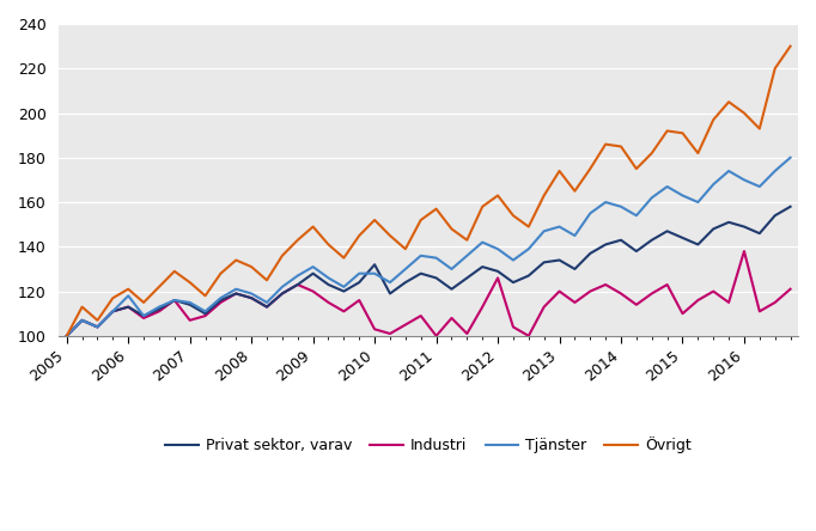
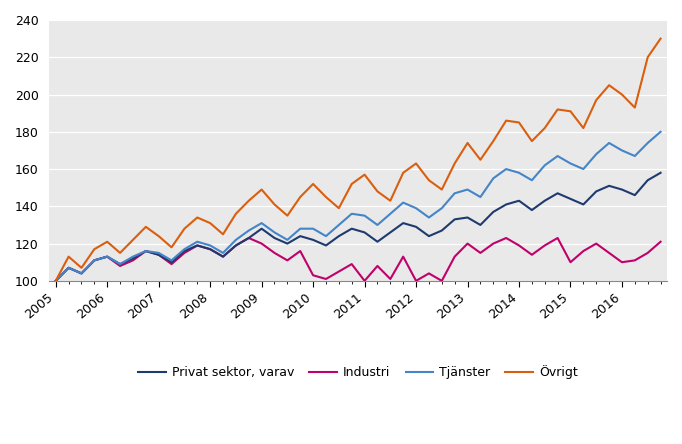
Tjänster/2006: 118 -> 113
Industri/2007: 107 -> 114
Privat sektor, varav/2010: 132 -> 122
Industri/2012: 126 -> 100
Industri/2016: 138 -> 110
